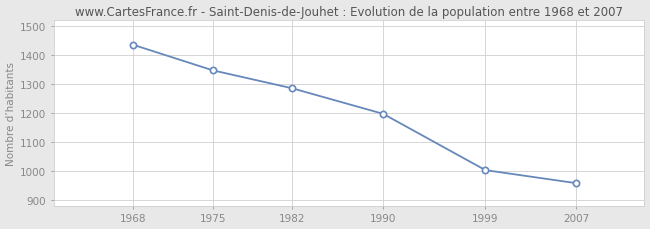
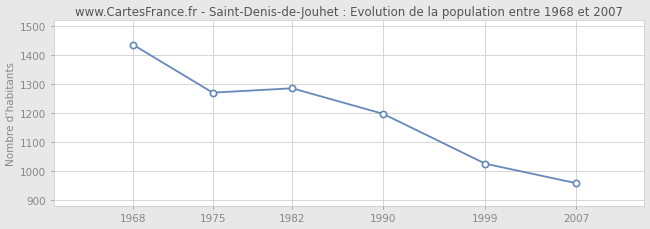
1975: 1347 -> 1270
1999: 1003 -> 1025
